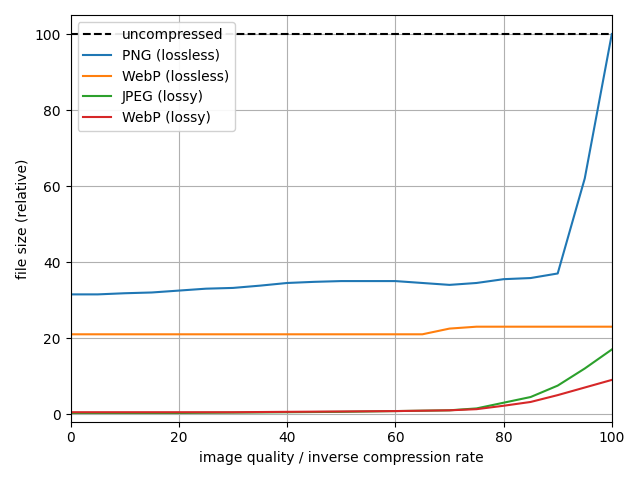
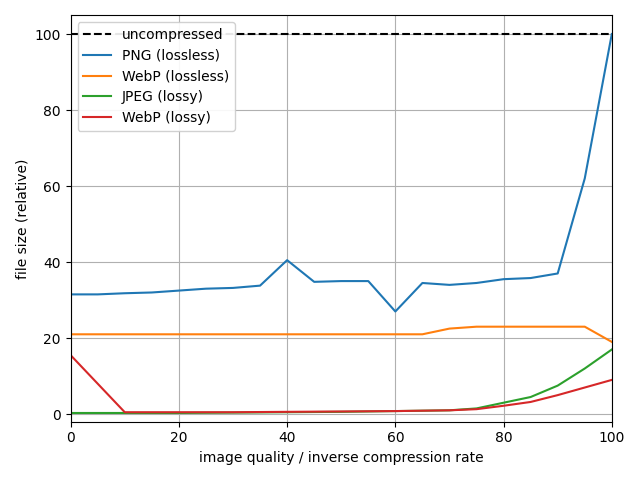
WebP (lossy)/0: 0.5 -> 15.5
PNG (lossless)/40: 34.5 -> 40.5
PNG (lossless)/60: 35.0 -> 27.0
WebP (lossless)/100: 23.0 -> 19.0
